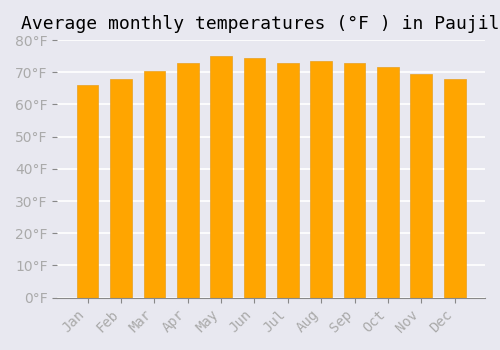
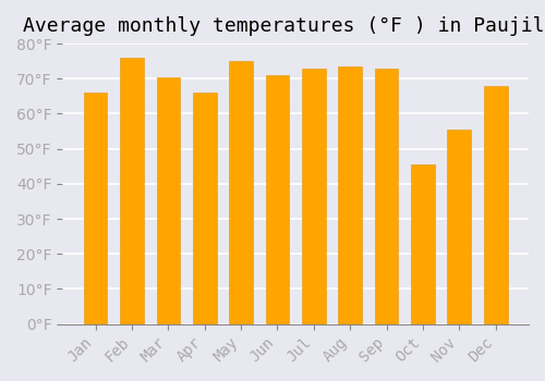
Feb: 68.0°F -> 76.0°F
Apr: 73.0°F -> 66.0°F
Jun: 74.5°F -> 71.0°F
Oct: 71.5°F -> 45.5°F
Nov: 69.5°F -> 55.5°F
